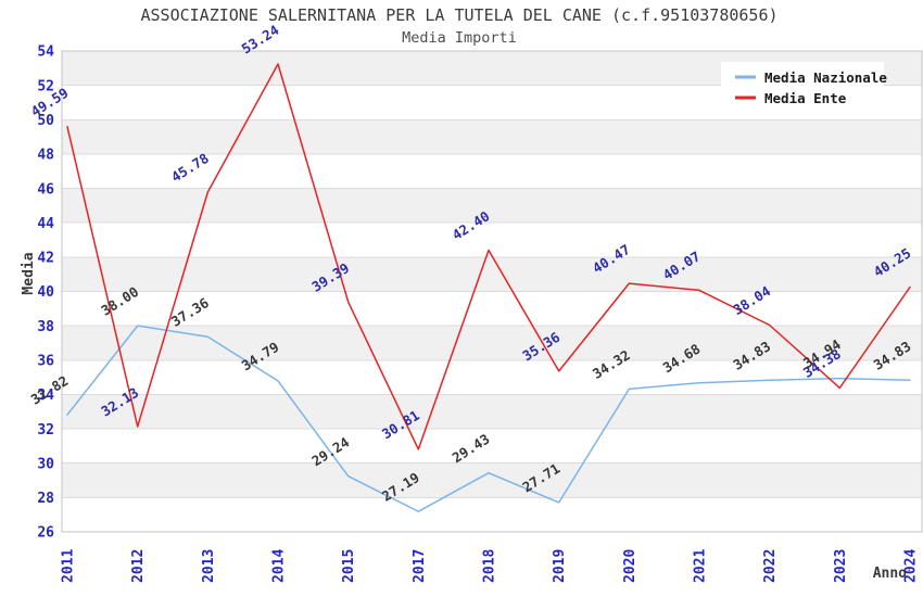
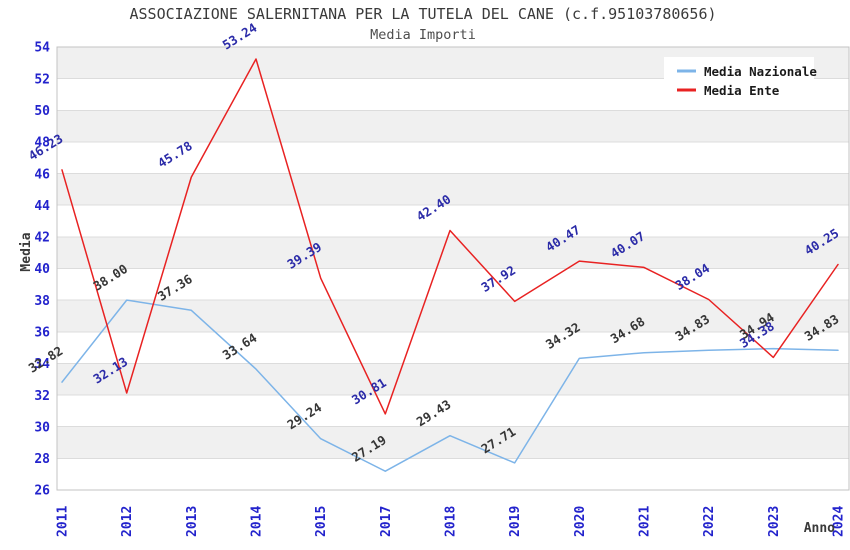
Media Ente/2011: 49.59 -> 46.23
Media Nazionale/2014: 34.79 -> 33.64
Media Ente/2019: 35.36 -> 37.92
